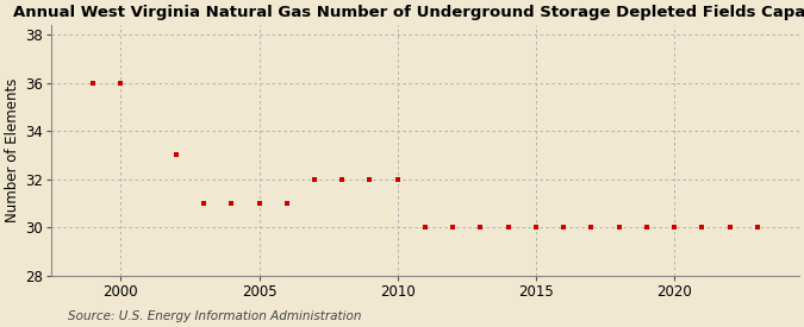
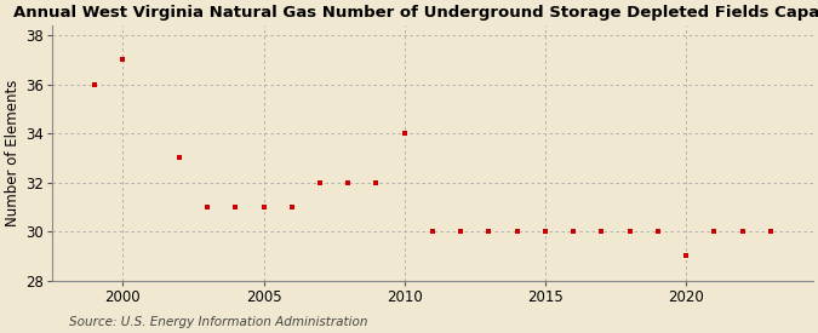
2000: 36 -> 37
2010: 32 -> 34
2020: 30 -> 29
